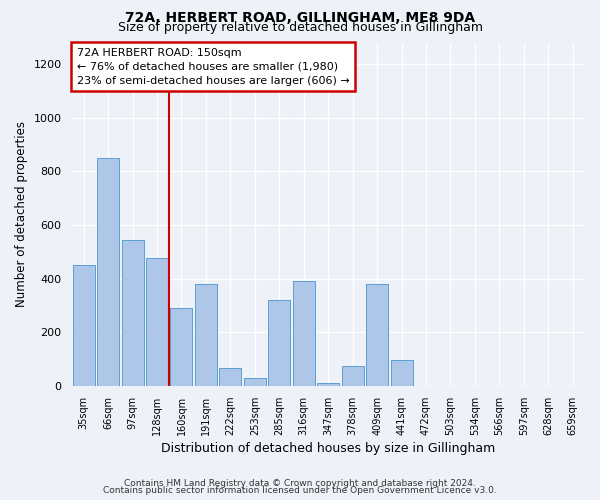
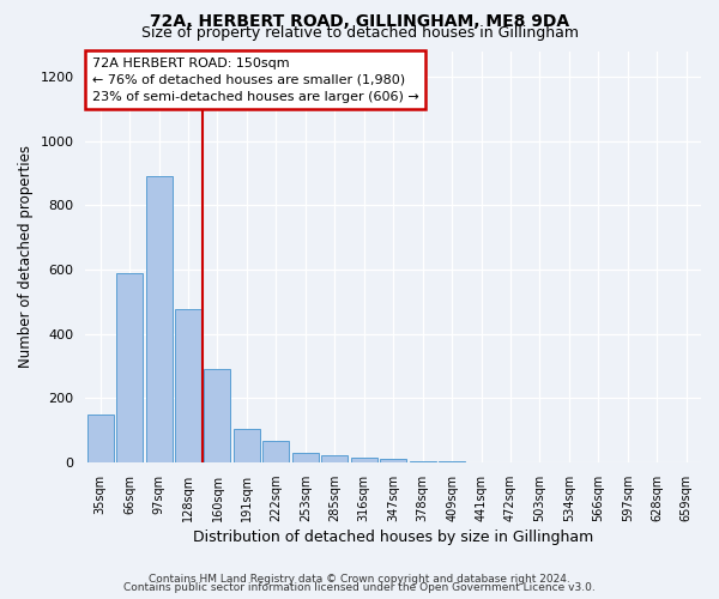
35sqm: 450 -> 150
66sqm: 850 -> 590
97sqm: 545 -> 890
191sqm: 380 -> 105
285sqm: 320 -> 20
316sqm: 390 -> 15
378sqm: 75 -> 4
409sqm: 380 -> 2
441sqm: 95 -> 1
